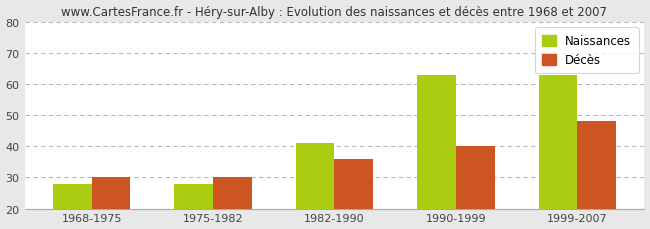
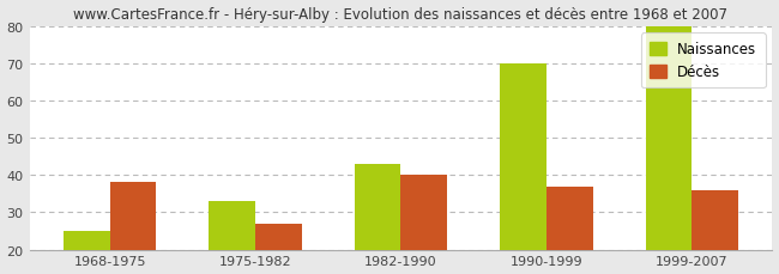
Naissances/1968-1975: 28 -> 25
Décès/1968-1975: 30 -> 38
Naissances/1975-1982: 28 -> 33
Décès/1975-1982: 30 -> 27
Naissances/1982-1990: 41 -> 43
Décès/1982-1990: 36 -> 40
Naissances/1990-1999: 63 -> 70
Décès/1990-1999: 40 -> 37
Naissances/1999-2007: 63 -> 80
Décès/1999-2007: 48 -> 36
